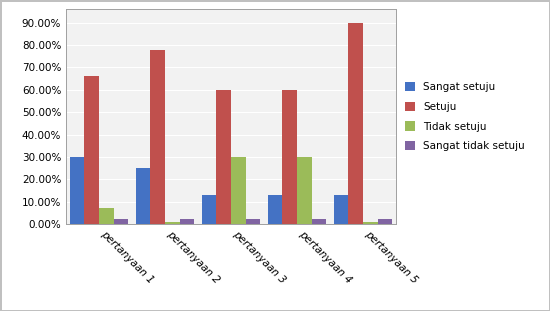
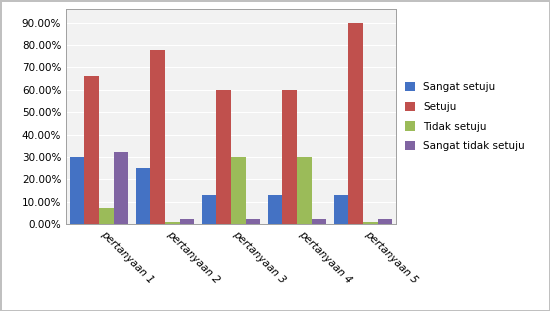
Sangat tidak setuju/pertanyaan 1: 2% -> 32%
